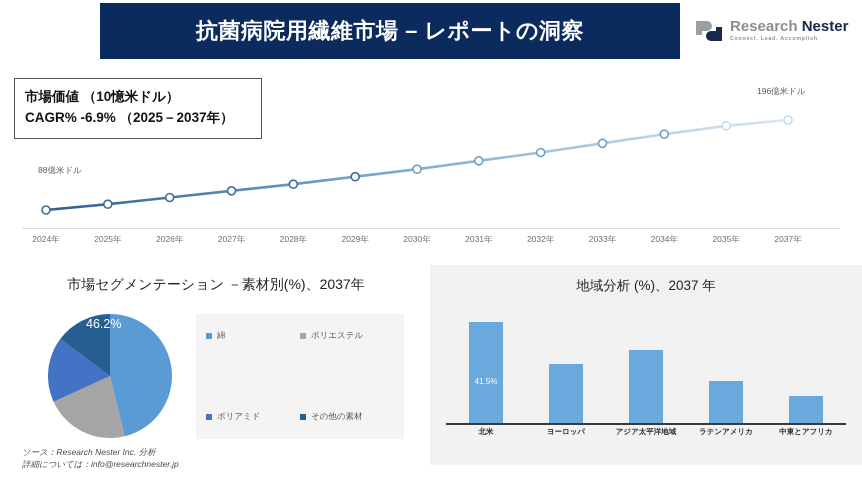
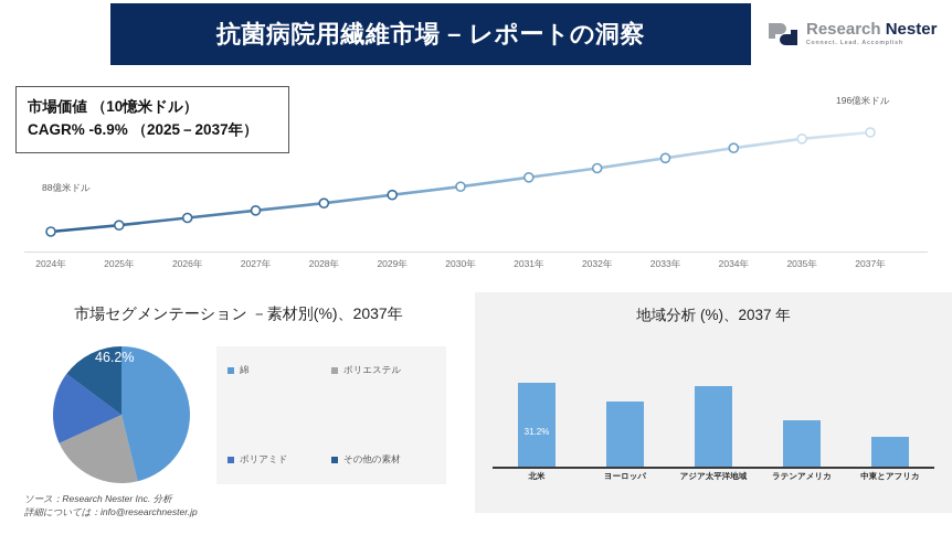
地域分析 (%)、2037 年/北米: 41.5% -> 31.2%
